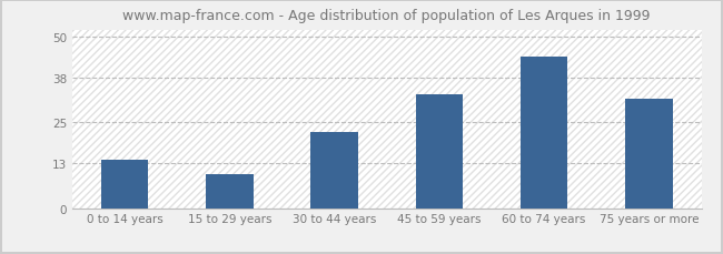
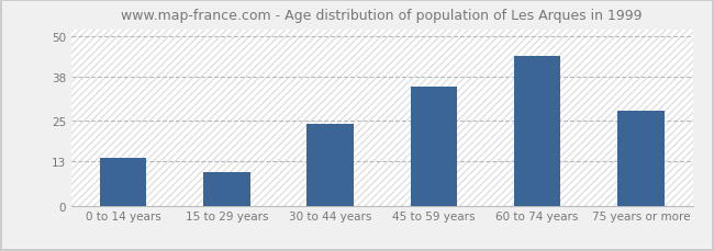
30 to 44 years: 22 -> 24
45 to 59 years: 33 -> 35
75 years or more: 32 -> 28
